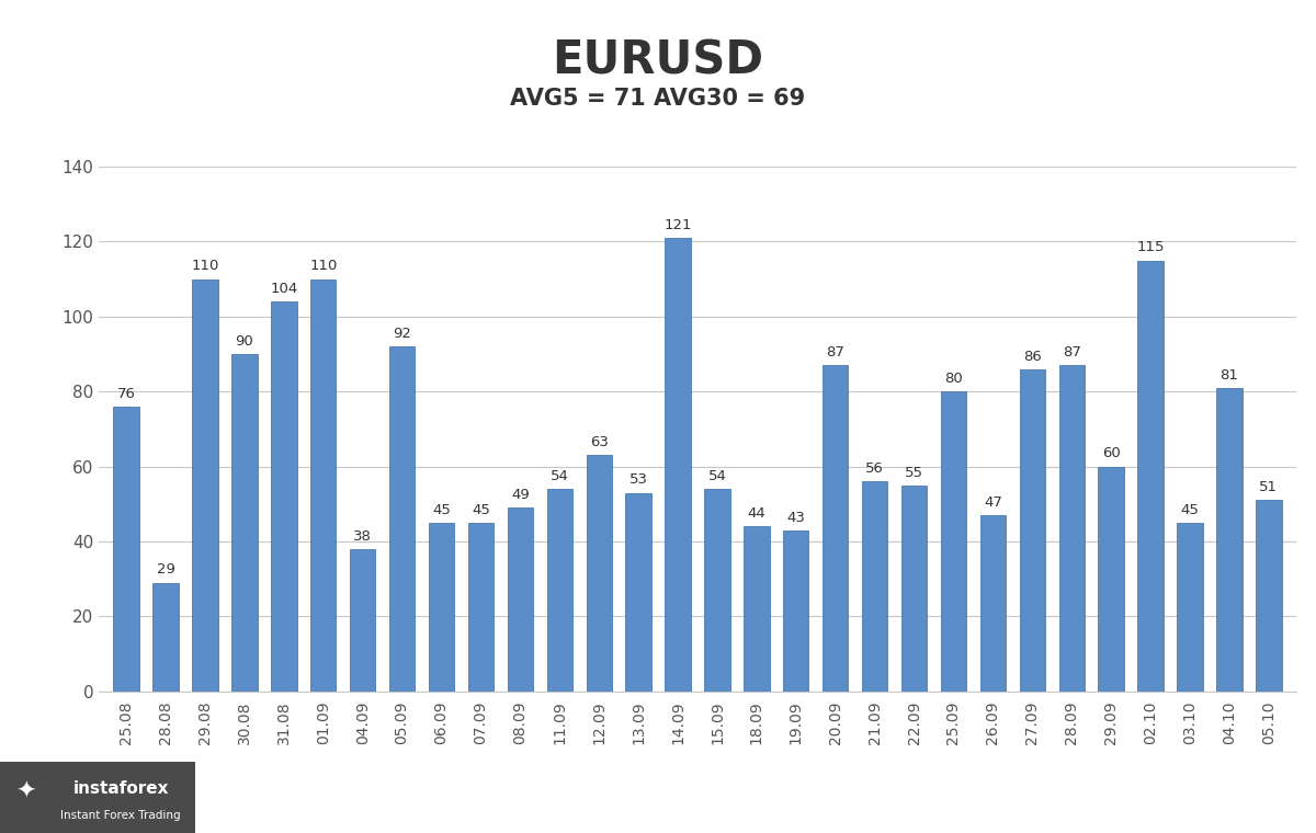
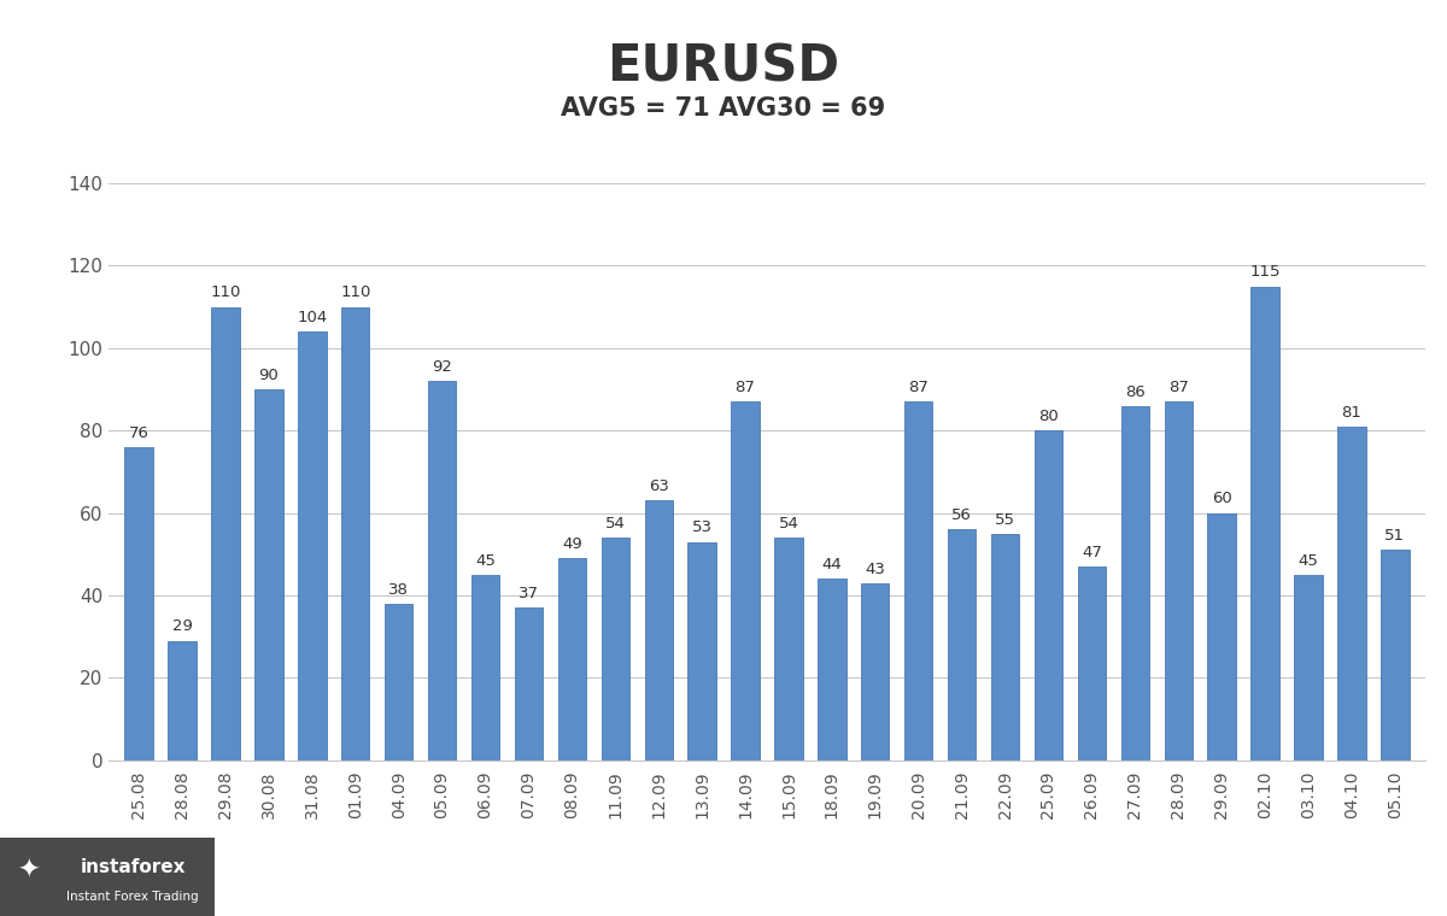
07.09: 45 -> 37
14.09: 121 -> 87
